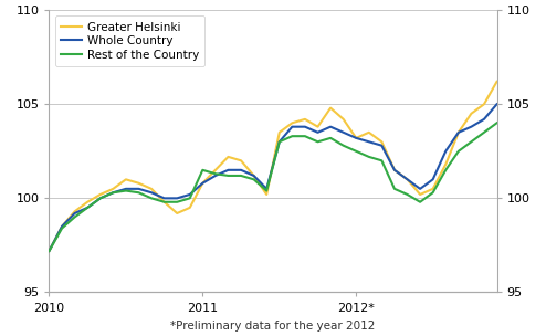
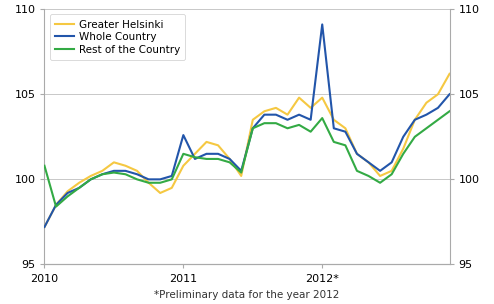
Rest of the Country/2010: 97.2 -> 100.8
Whole Country/2011: 100.8 -> 102.6
Greater Helsinki/2012*: 103.2 -> 104.8
Whole Country/2012*: 103.2 -> 109.1
Rest of the Country/2012*: 102.5 -> 103.6
